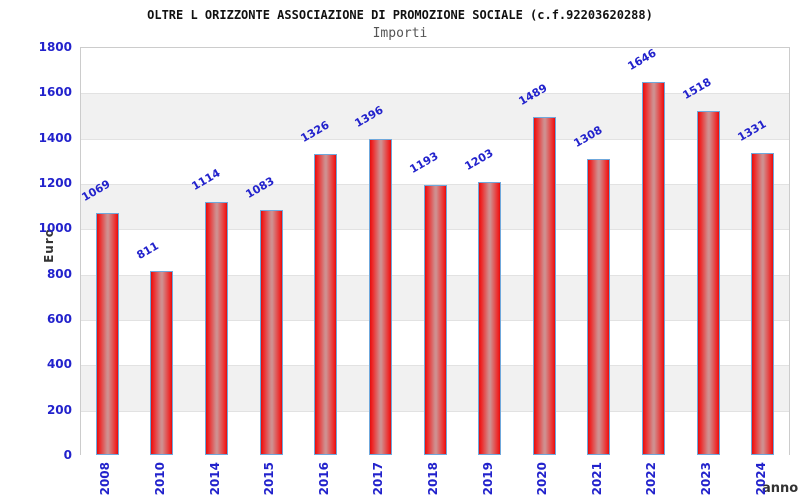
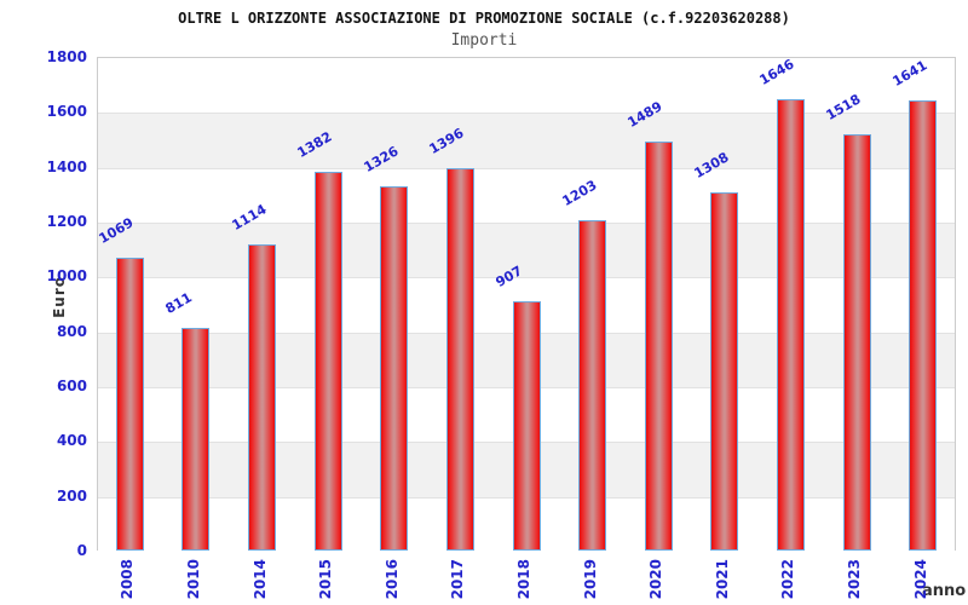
2015: 1083 -> 1382
2018: 1193 -> 907
2024: 1331 -> 1641
